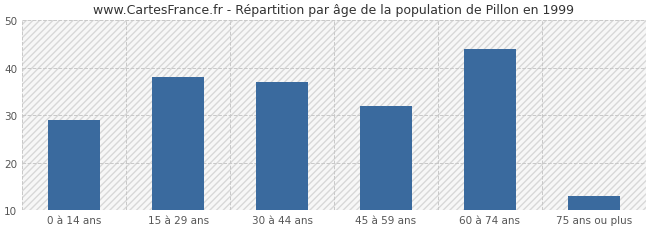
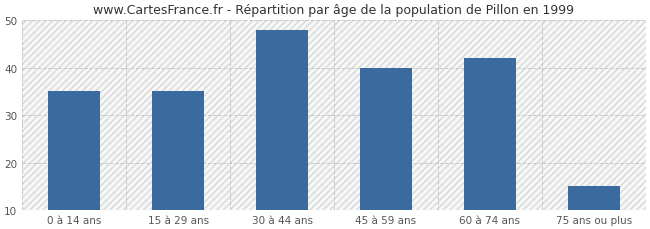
0 à 14 ans: 29 -> 35
15 à 29 ans: 38 -> 35
30 à 44 ans: 37 -> 48
45 à 59 ans: 32 -> 40
60 à 74 ans: 44 -> 42
75 ans ou plus: 13 -> 15
